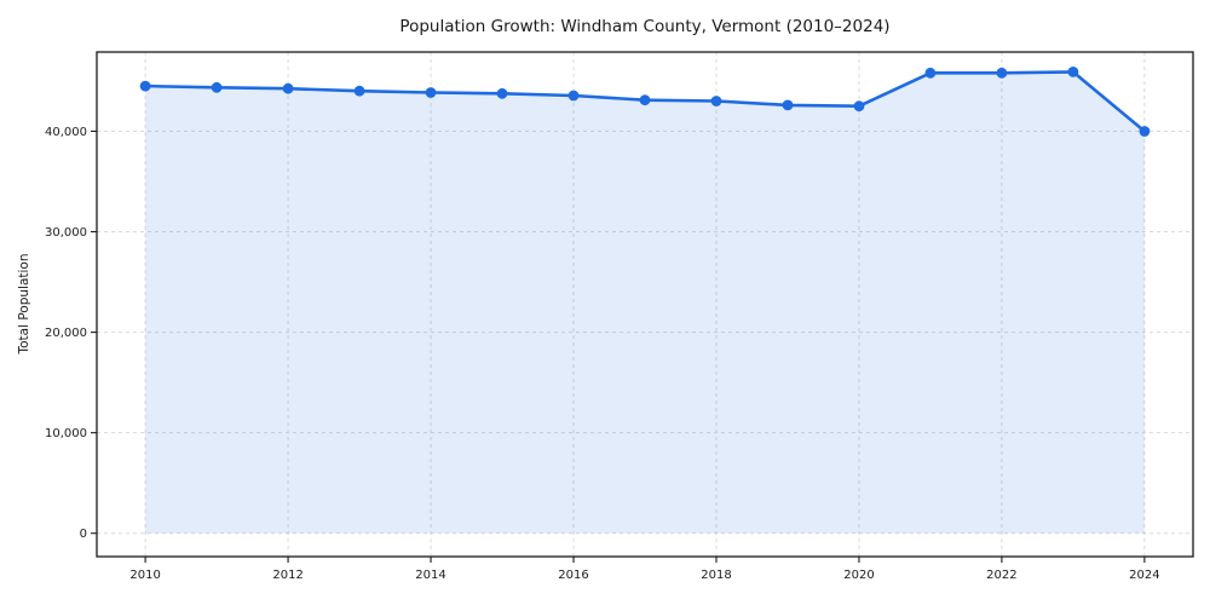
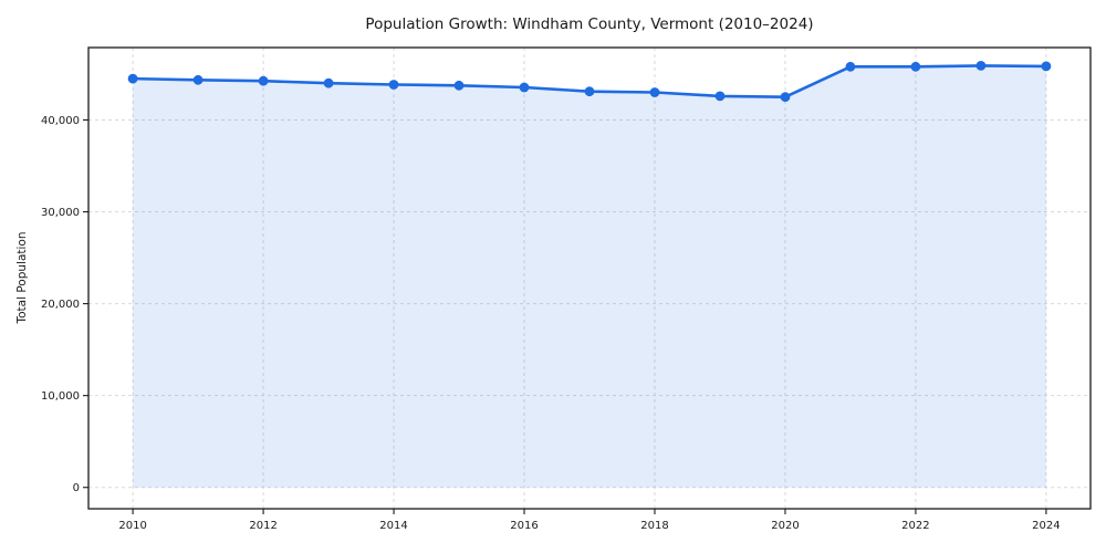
2024: 40000 -> 46000
